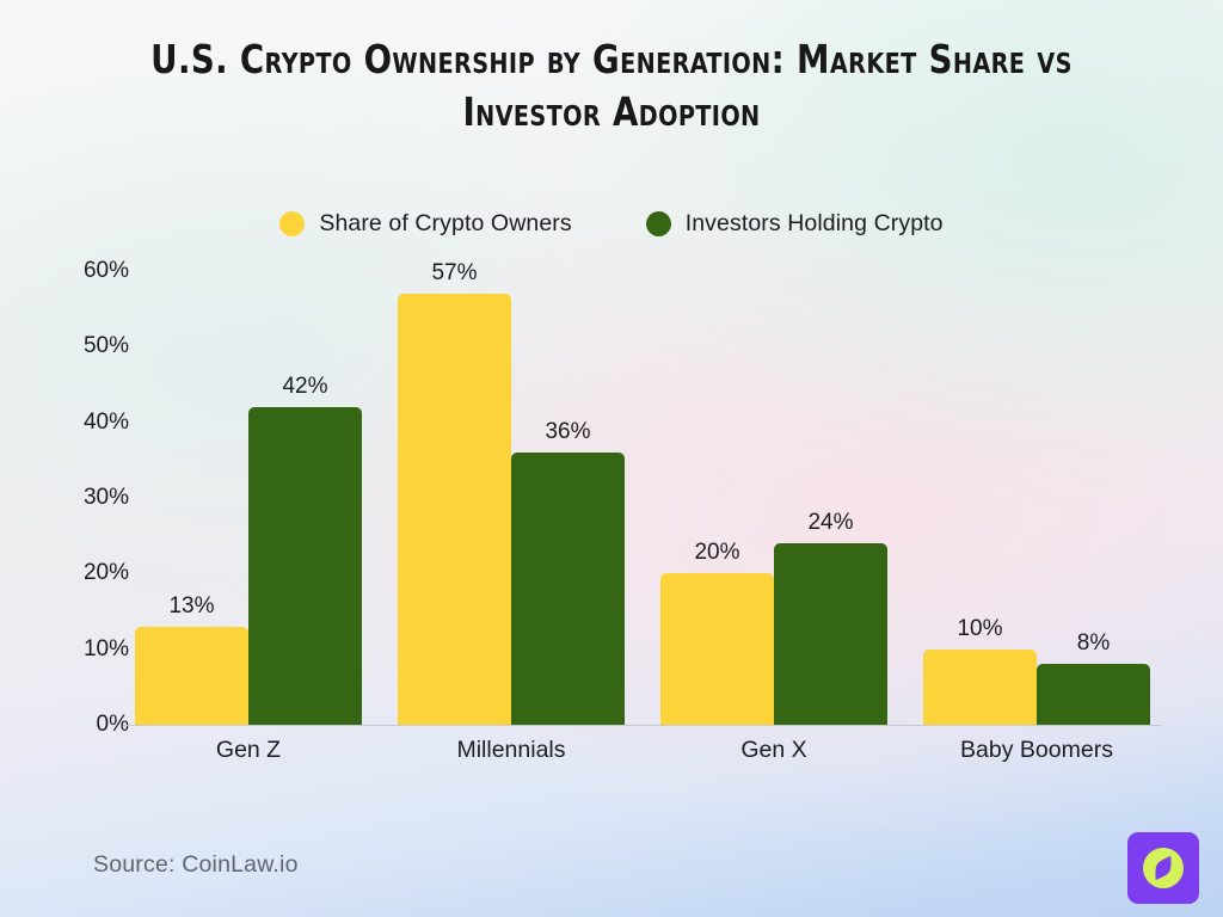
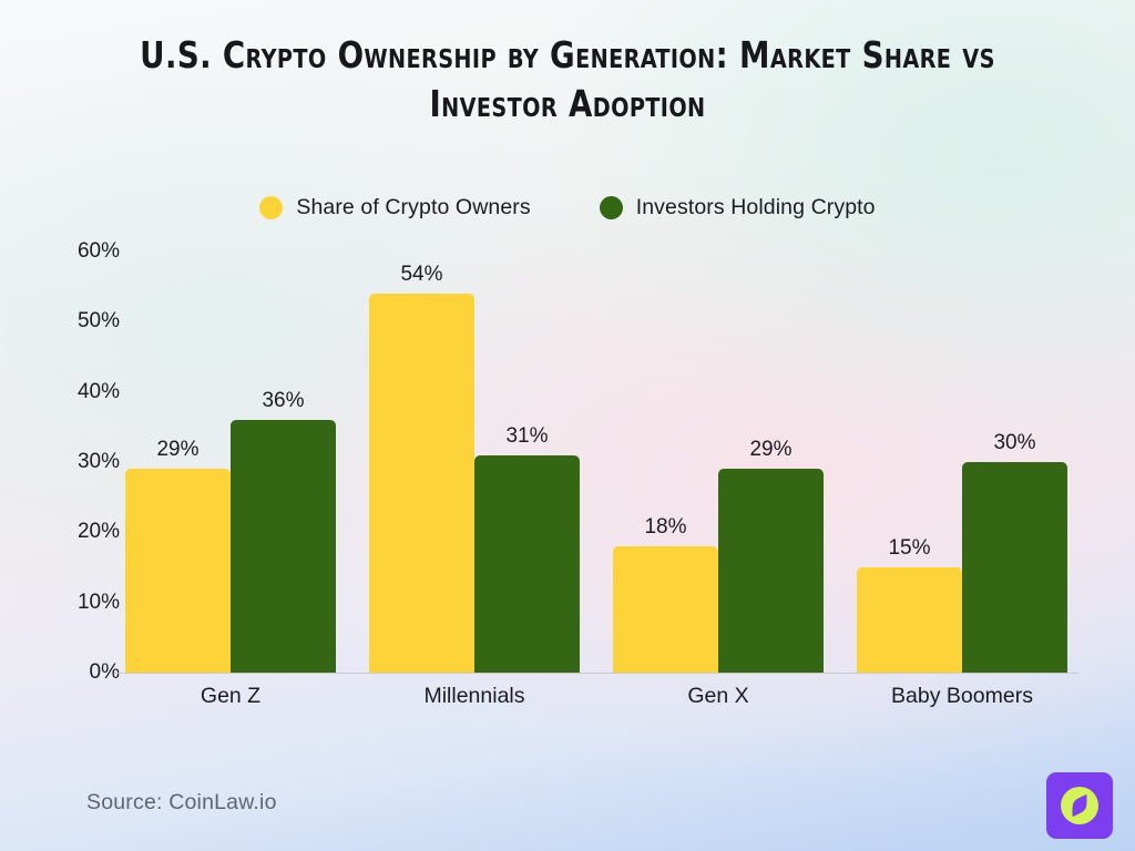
Share of Crypto Owners/Gen Z: 13% -> 29%
Investors Holding Crypto/Gen Z: 42% -> 36%
Share of Crypto Owners/Millennials: 57% -> 54%
Investors Holding Crypto/Millennials: 36% -> 31%
Share of Crypto Owners/Gen X: 20% -> 18%
Investors Holding Crypto/Gen X: 24% -> 29%
Share of Crypto Owners/Baby Boomers: 10% -> 15%
Investors Holding Crypto/Baby Boomers: 8% -> 30%
